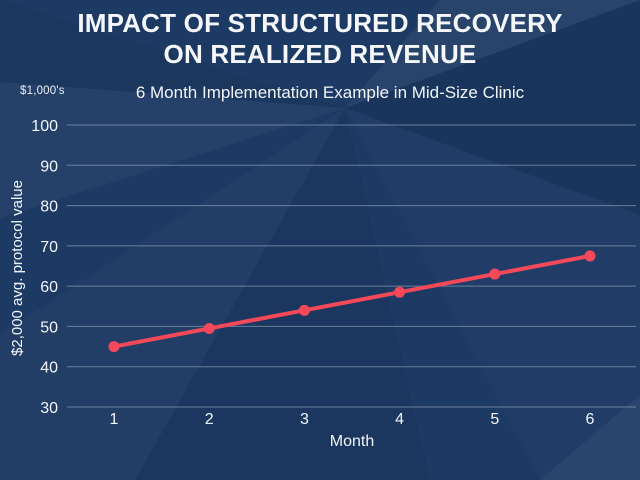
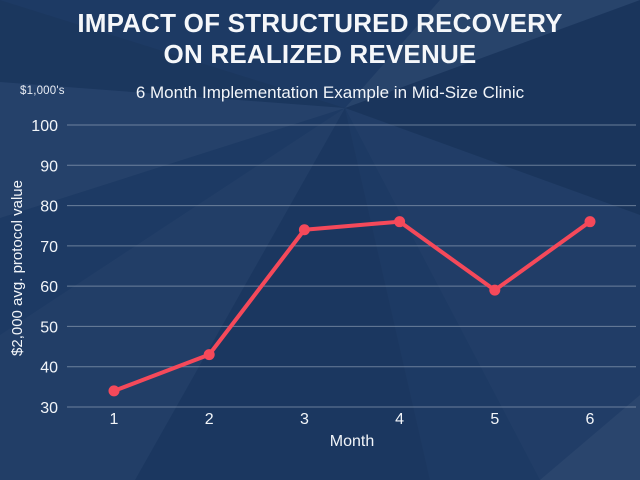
1: 45 -> 34
2: 50 -> 43
3: 54 -> 74
4: 58 -> 76
5: 63 -> 59
6: 68 -> 76
